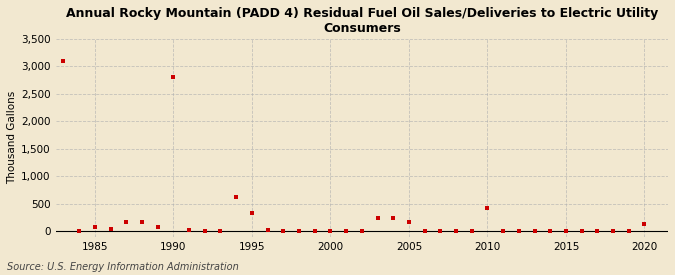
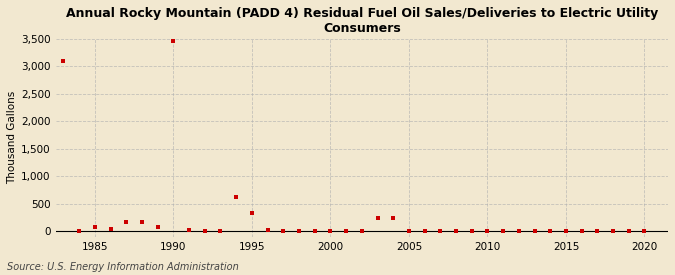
1990: 2,800 -> 3,470
2005: 160 -> 10
2010: 420 -> 10
2020: 140 -> 10
